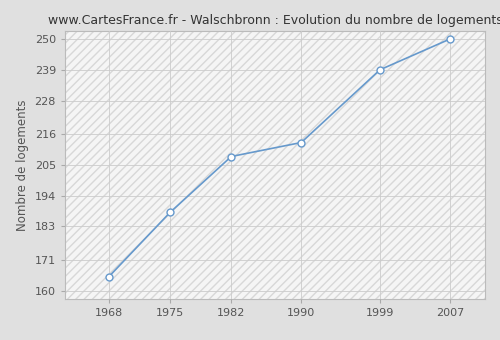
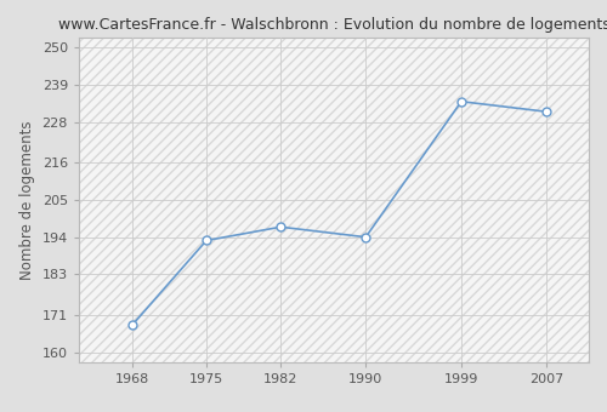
1968: 165 -> 168
1975: 188 -> 193
1982: 208 -> 197
1990: 213 -> 194
1999: 239 -> 234
2007: 250 -> 231
